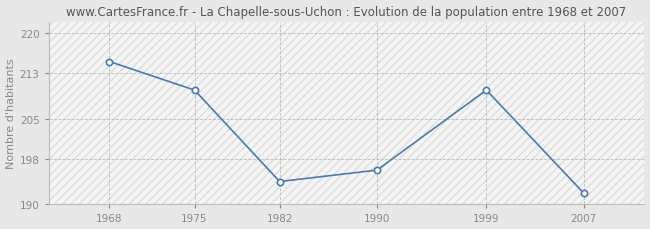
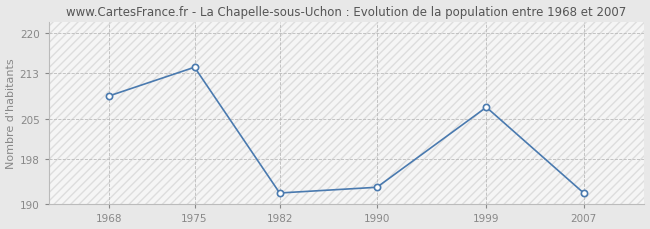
1968: 215 -> 209
1975: 210 -> 214
1982: 194 -> 192
1990: 196 -> 193
1999: 210 -> 207
